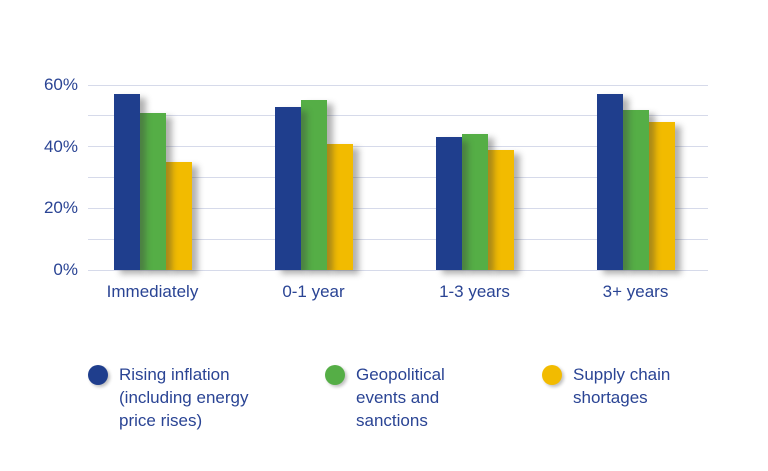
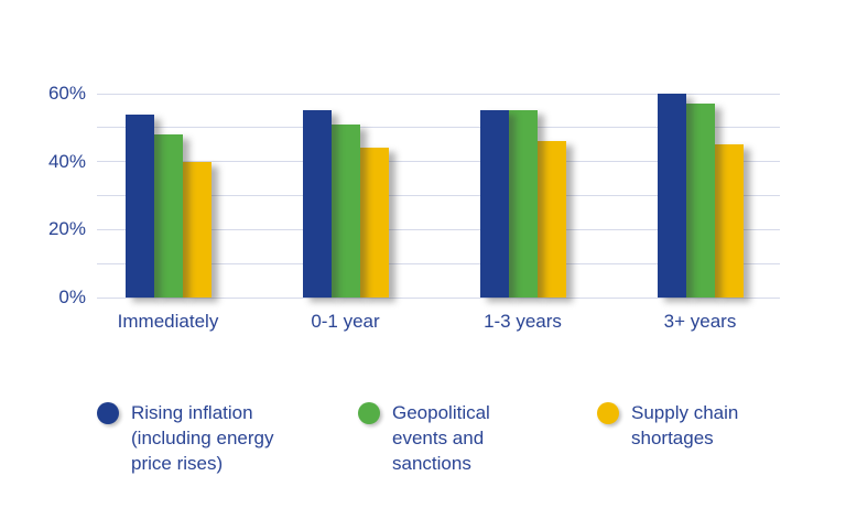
Rising inflation (including energy price rises)/Immediately: 57% -> 54%
Geopolitical events and sanctions/Immediately: 51% -> 48%
Supply chain shortages/Immediately: 35% -> 40%
Rising inflation (including energy price rises)/0-1 year: 53% -> 55%
Geopolitical events and sanctions/0-1 year: 55% -> 51%
Supply chain shortages/0-1 year: 41% -> 44%
Rising inflation (including energy price rises)/1-3 years: 43% -> 55%
Geopolitical events and sanctions/1-3 years: 44% -> 55%
Supply chain shortages/1-3 years: 39% -> 46%
Rising inflation (including energy price rises)/3+ years: 57% -> 60%
Geopolitical events and sanctions/3+ years: 52% -> 57%
Supply chain shortages/3+ years: 48% -> 45%
